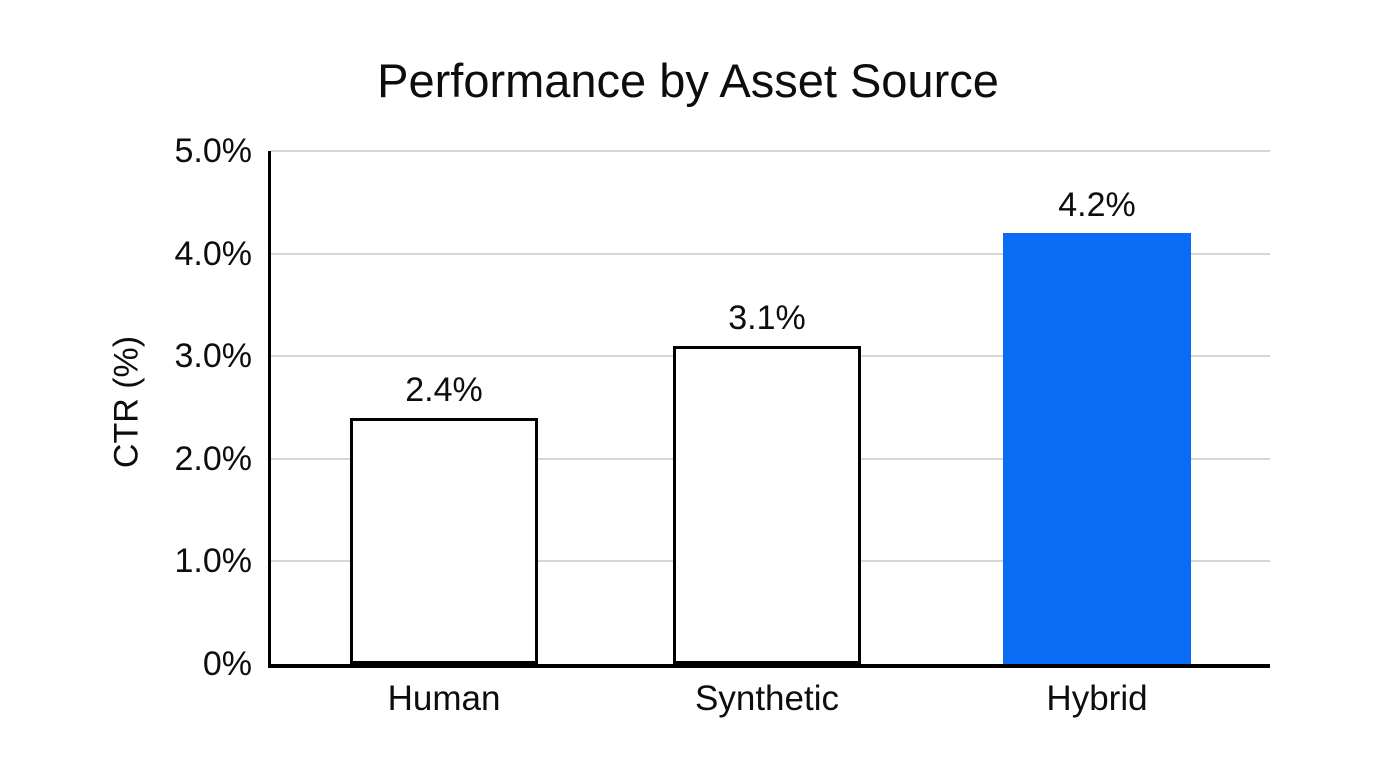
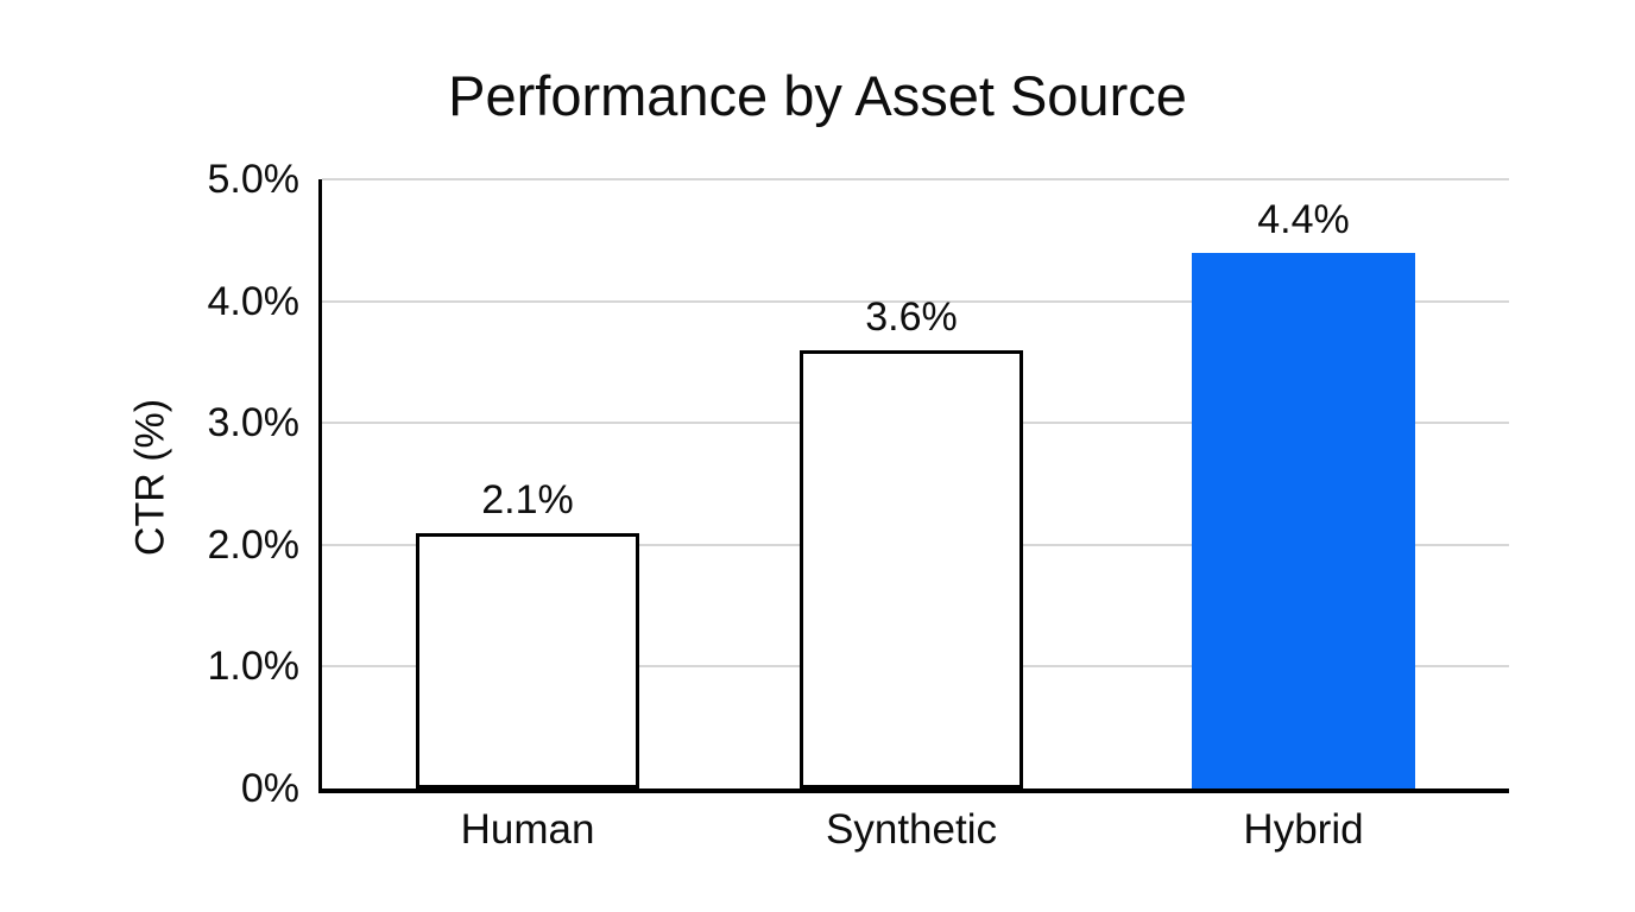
Human: 2.4% -> 2.1%
Synthetic: 3.1% -> 3.6%
Hybrid: 4.2% -> 4.4%
